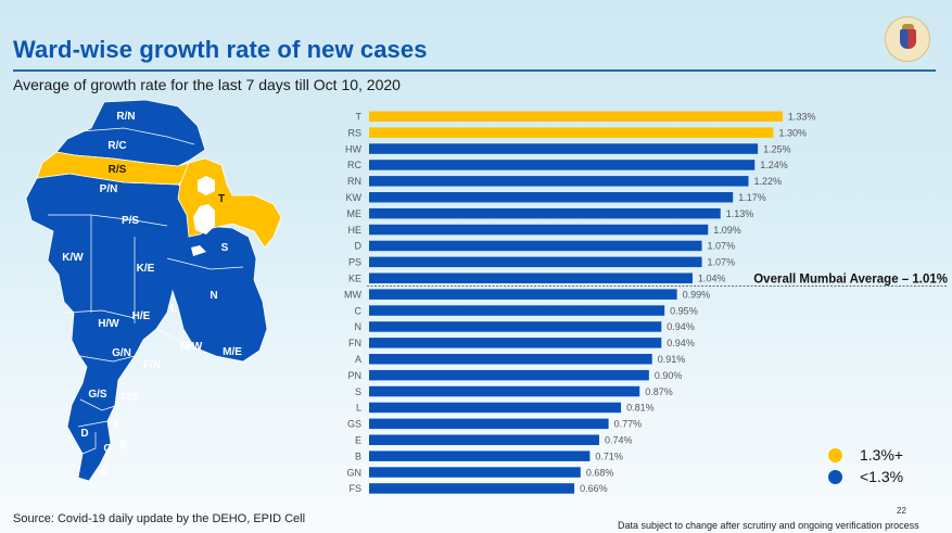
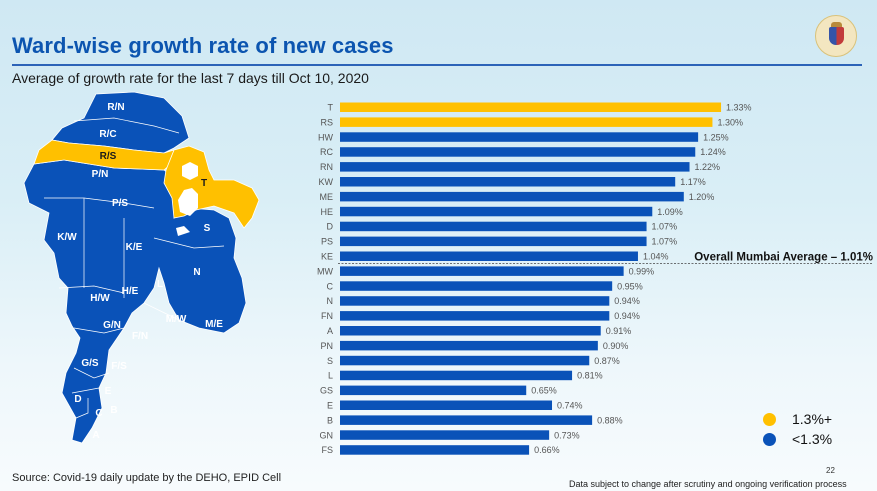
ME: 1.13% -> 1.20%
GS: 0.77% -> 0.65%
B: 0.71% -> 0.88%
GN: 0.68% -> 0.73%
